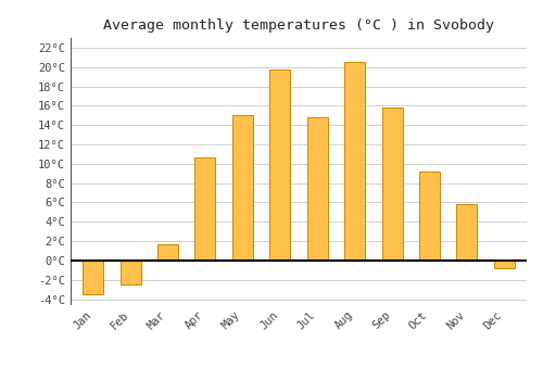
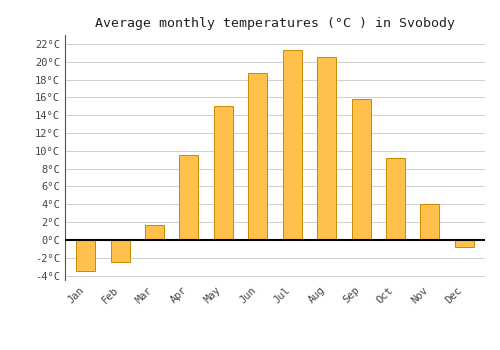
Apr: 10.6°C -> 9.5°C
Jun: 19.8°C -> 18.7°C
Jul: 14.8°C -> 21.3°C
Nov: 5.8°C -> 4.0°C
